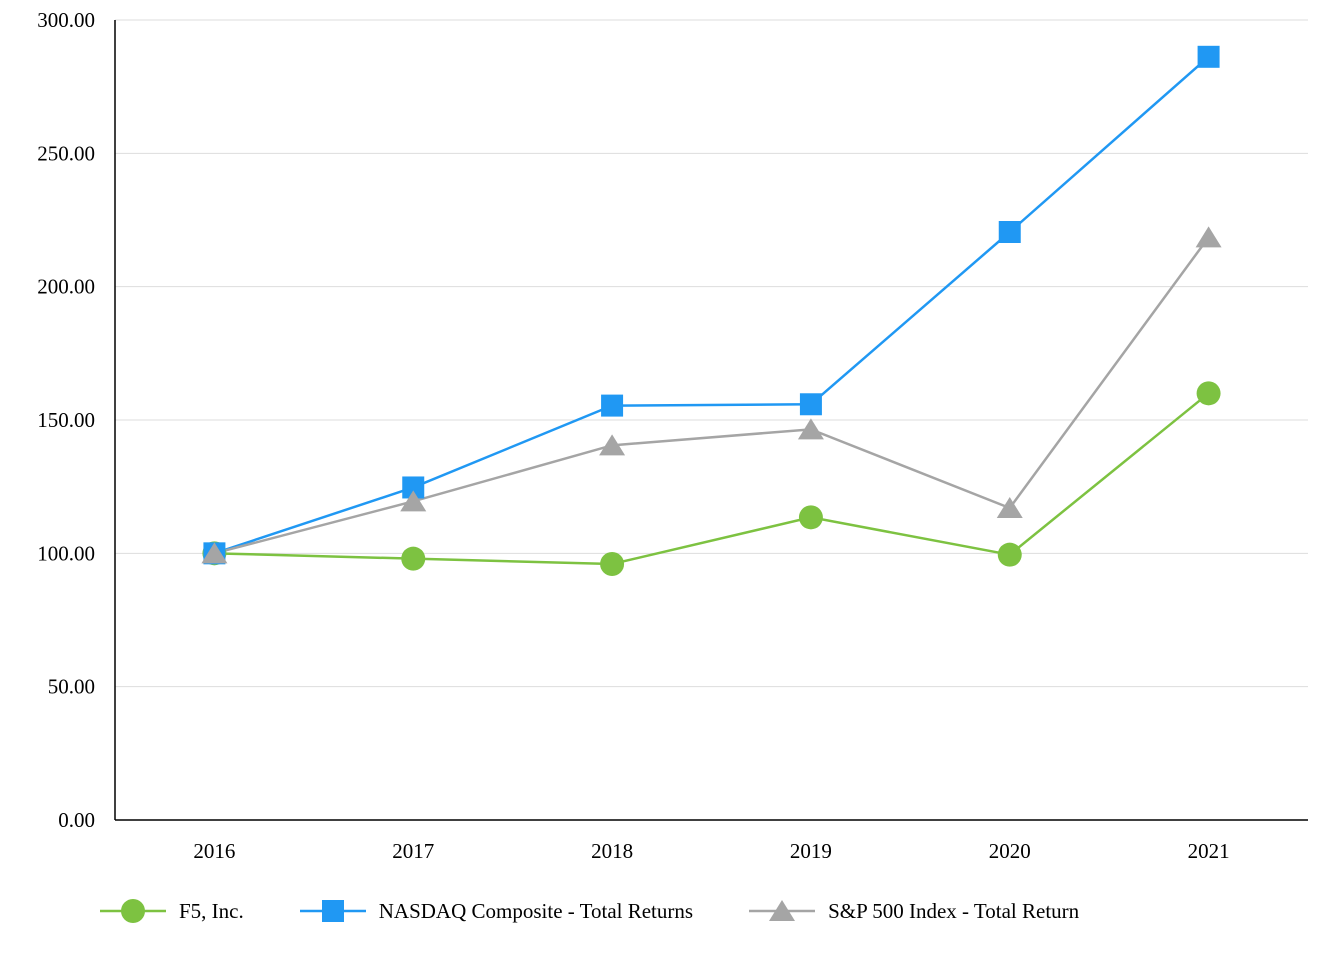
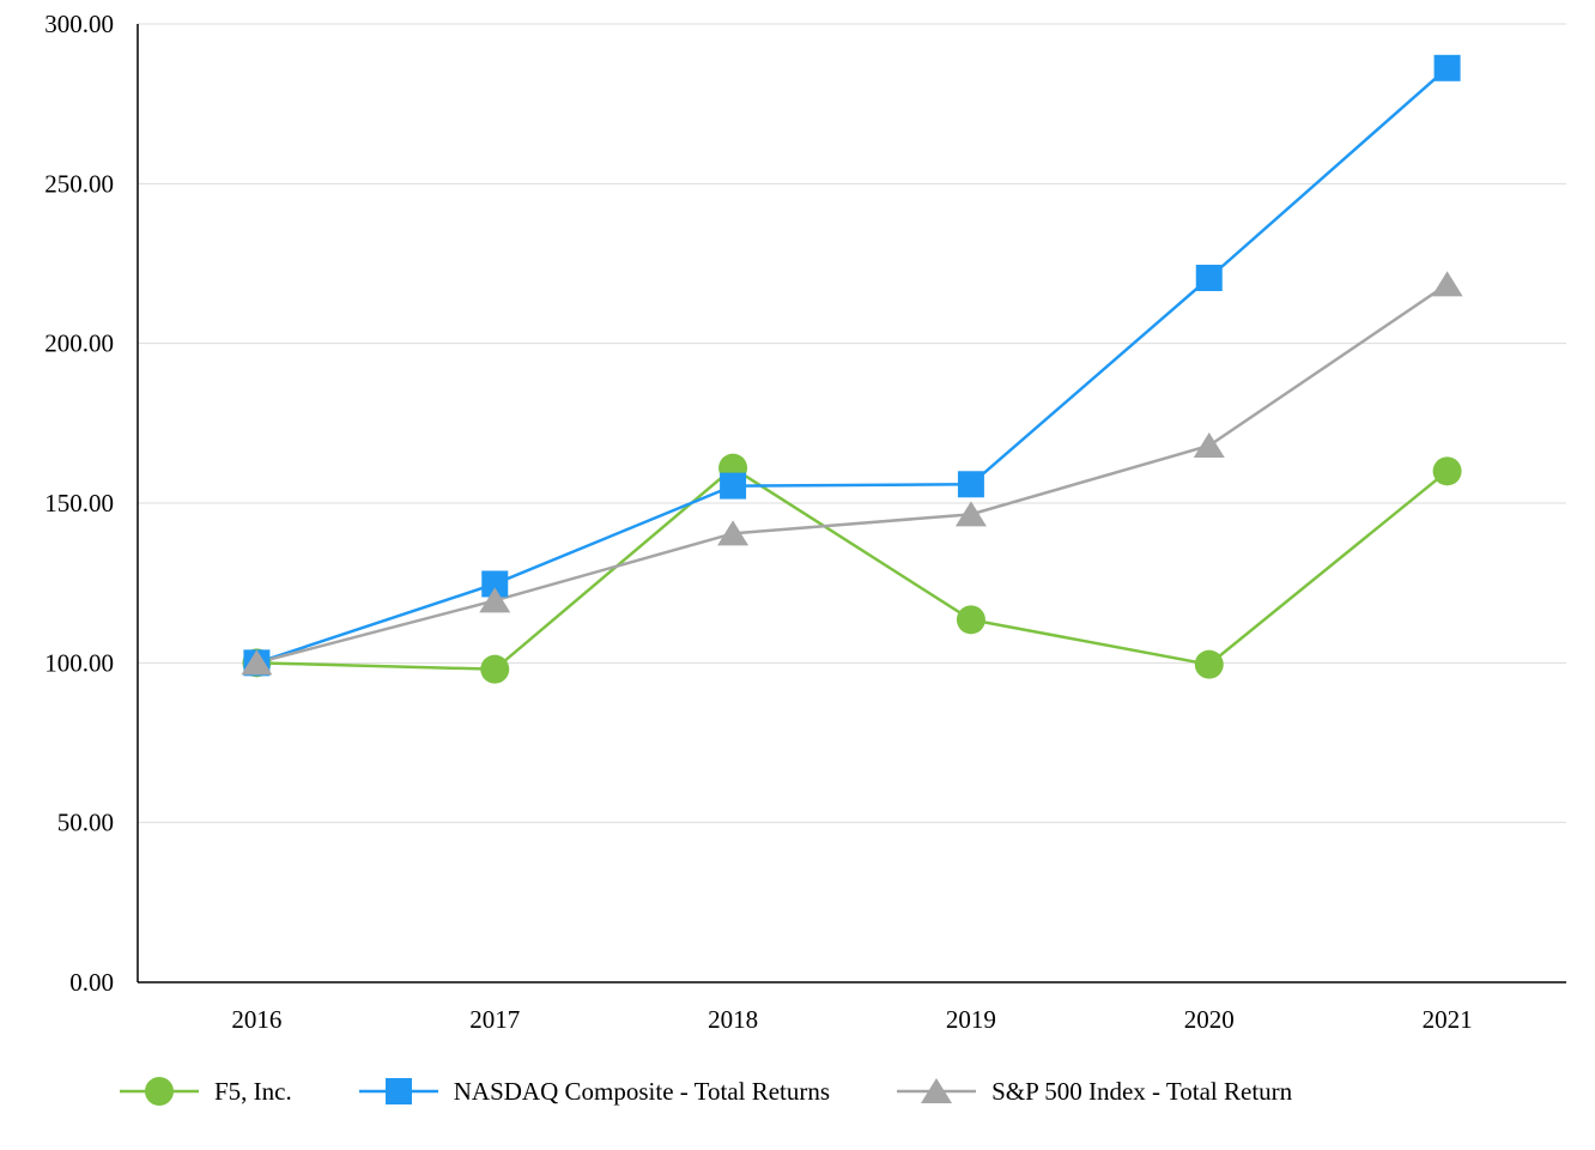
F5, Inc./2018: 96 -> 161
S&P 500 Index - Total Return/2020: 117 -> 168
